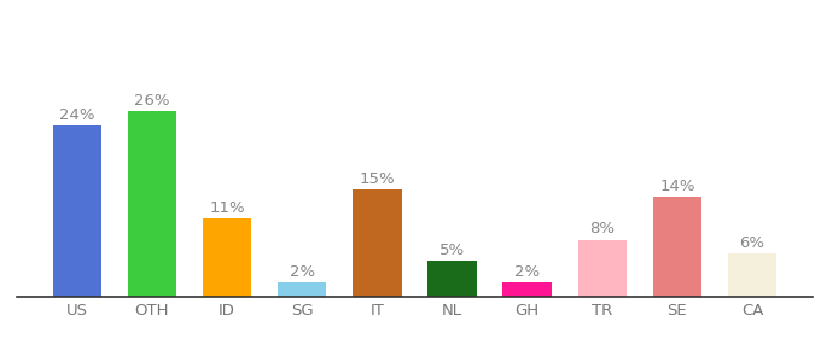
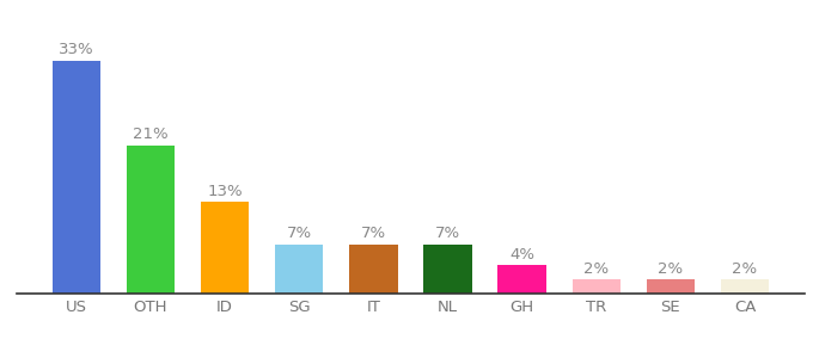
US: 24% -> 33%
OTH: 26% -> 21%
ID: 11% -> 13%
SG: 2% -> 7%
IT: 15% -> 7%
NL: 5% -> 7%
GH: 2% -> 4%
TR: 8% -> 2%
SE: 14% -> 2%
CA: 6% -> 2%
